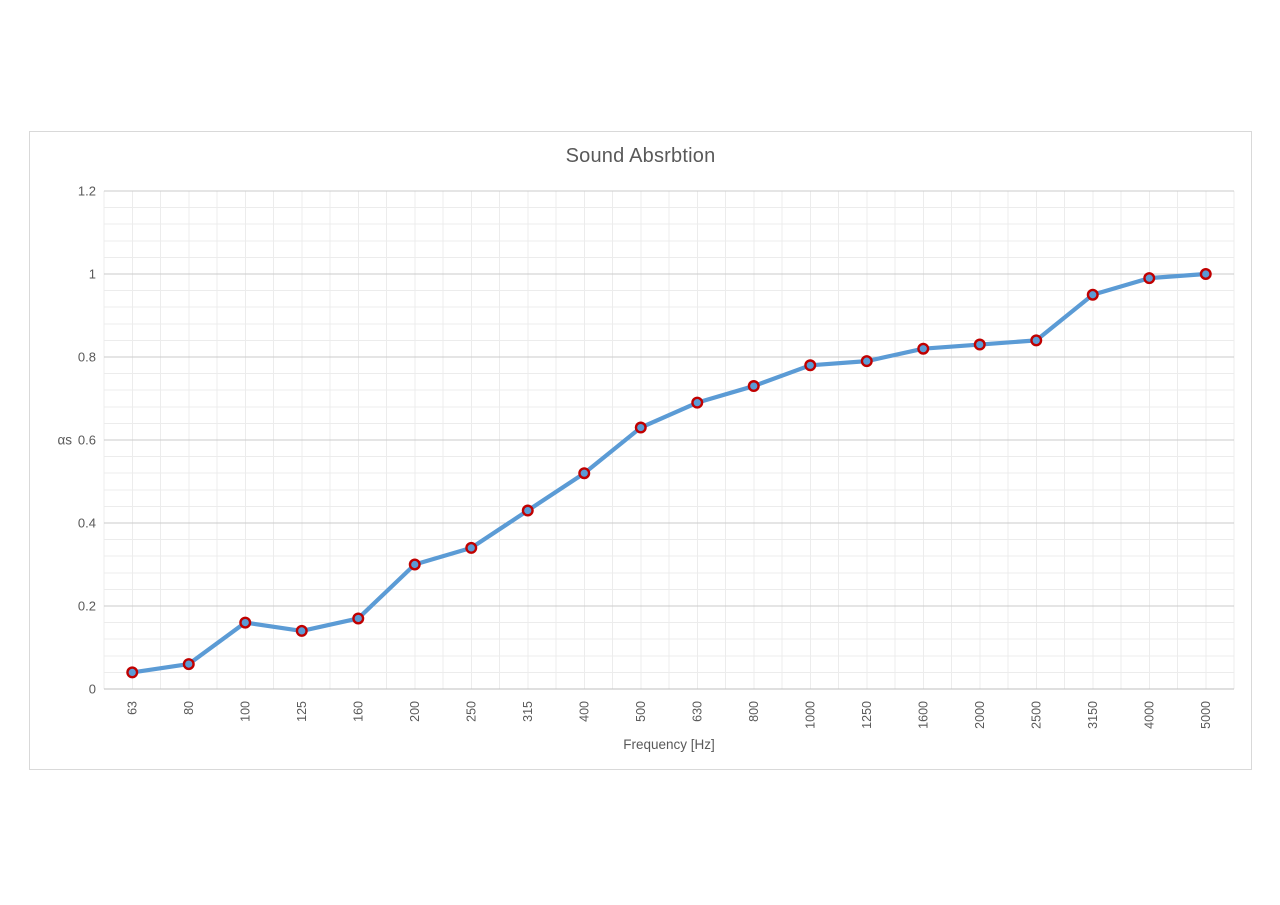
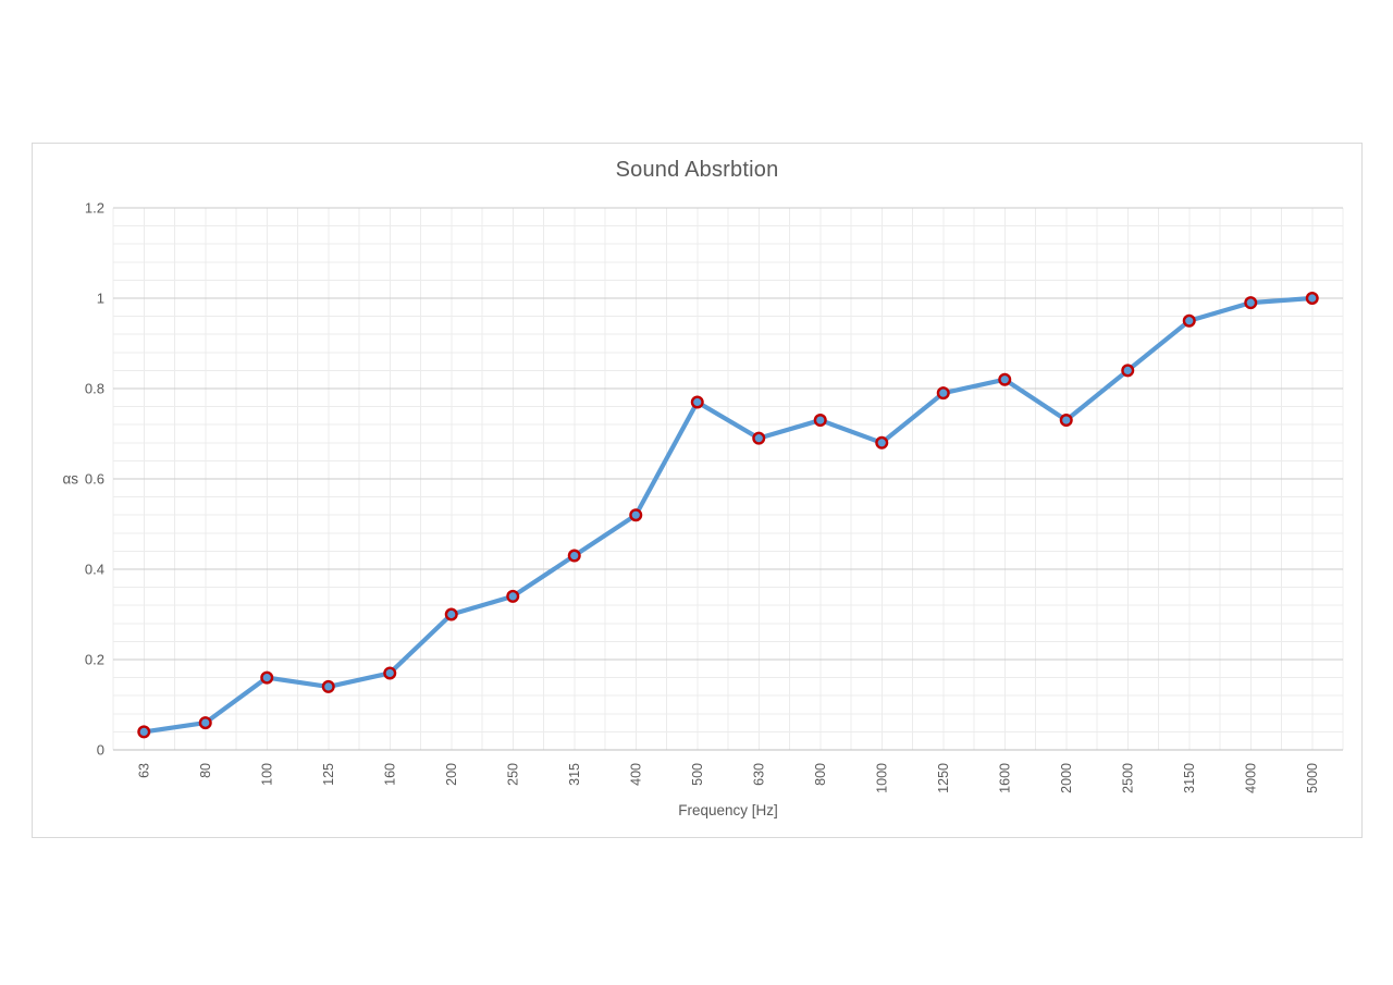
500: 0.63 -> 0.77
1000: 0.78 -> 0.68
2000: 0.83 -> 0.73
